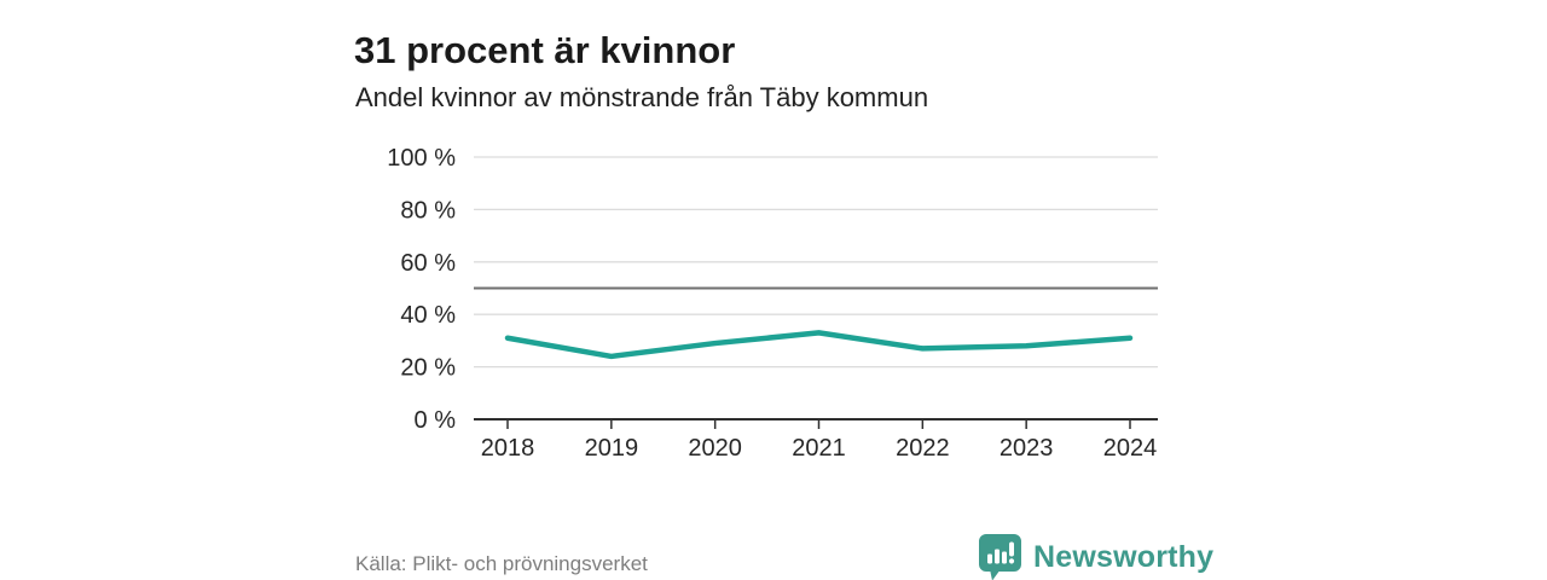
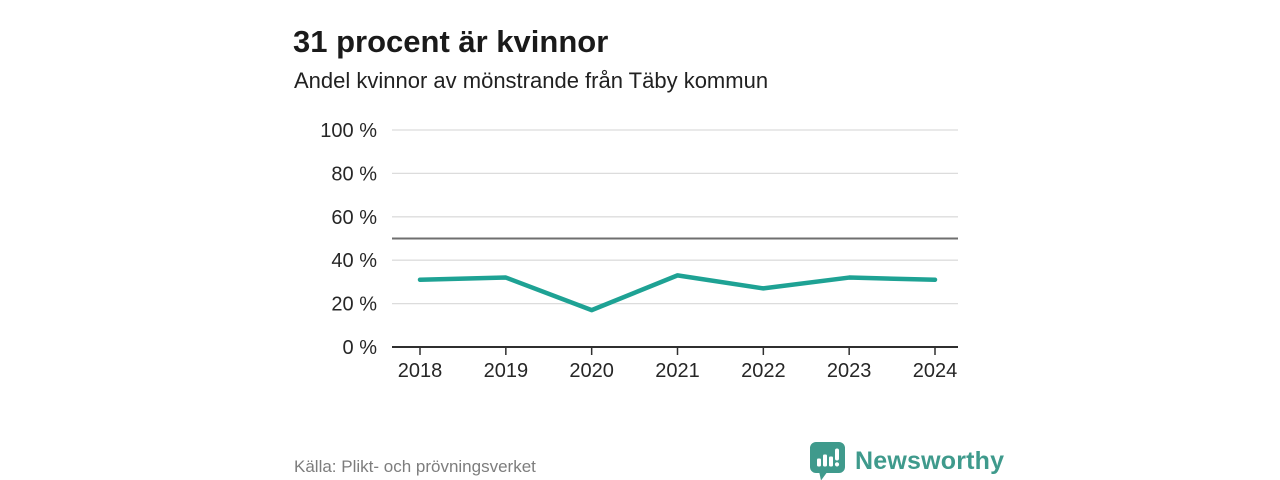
2019: 24% -> 32%
2020: 29% -> 17%
2023: 28% -> 32%
